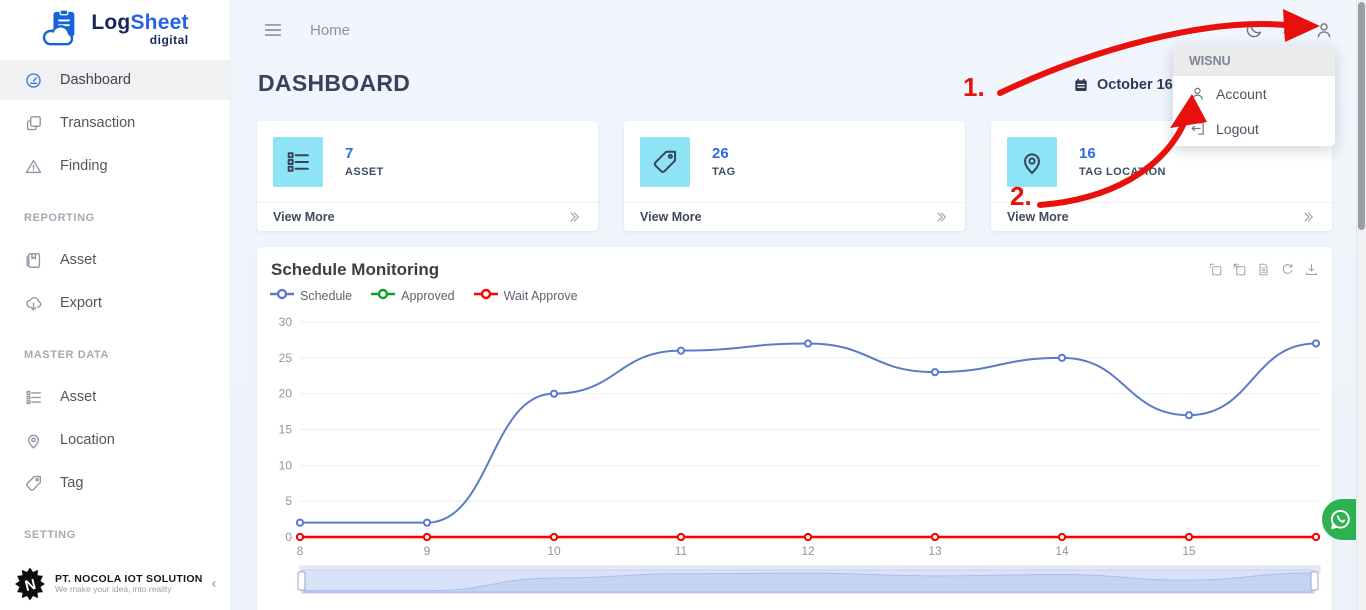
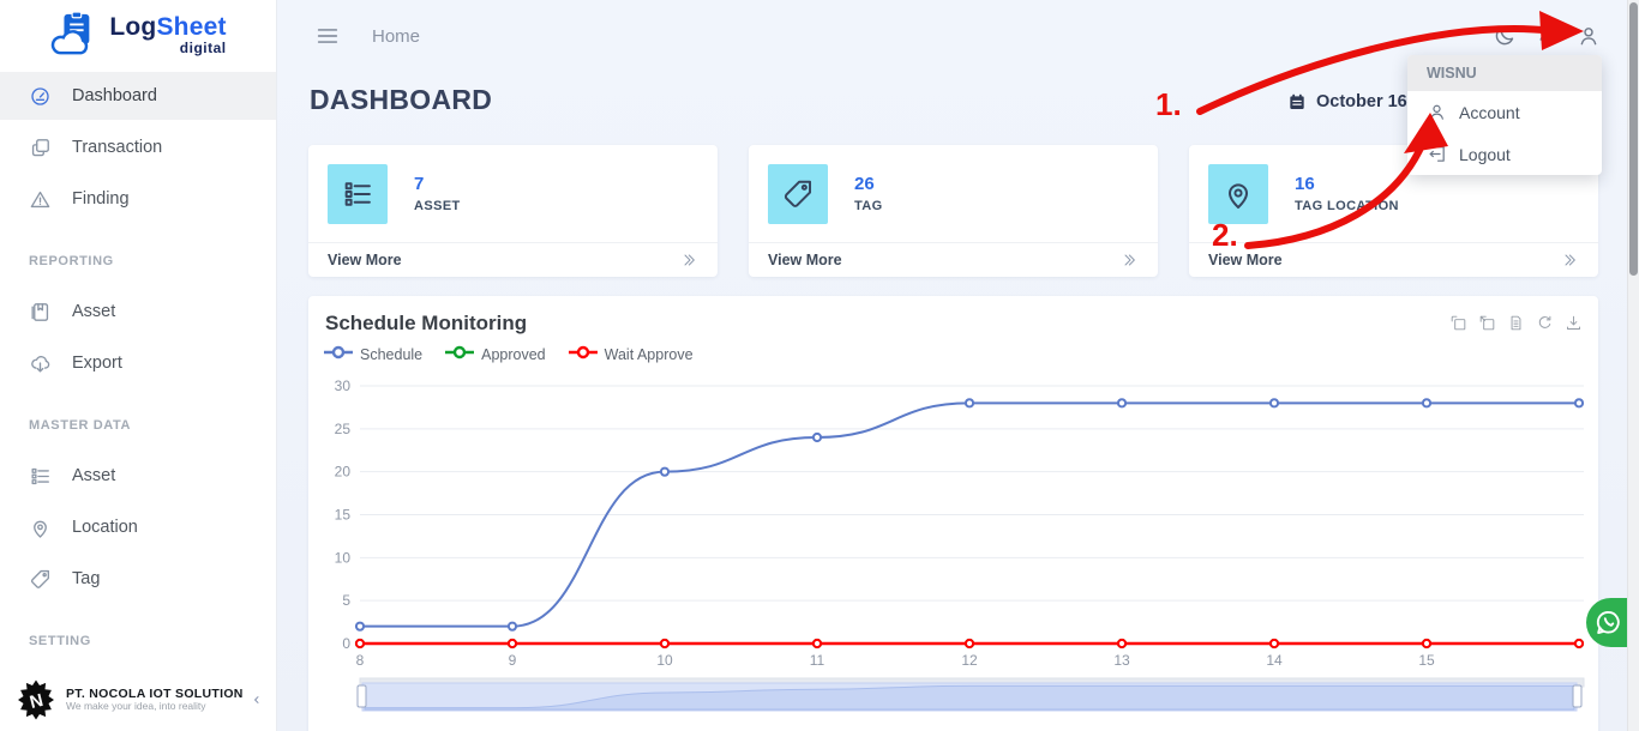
Schedule/11: 26 -> 24
Schedule/12: 27 -> 28
Schedule/13: 23 -> 28
Schedule/14: 25 -> 28
Schedule/15: 17 -> 28
Schedule/16: 27 -> 28
